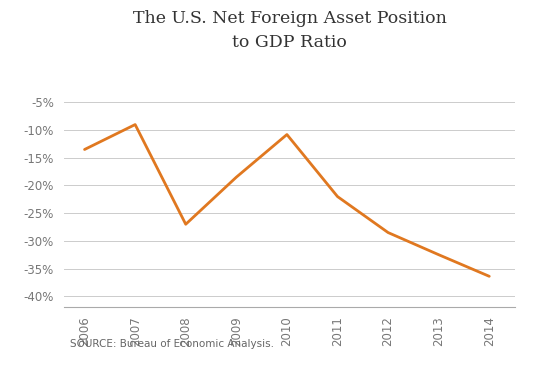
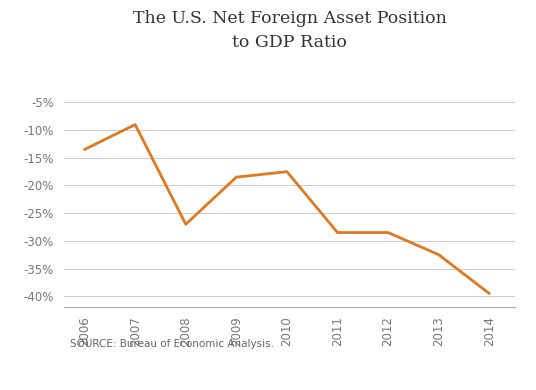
2010: -10.8% -> -17.5%
2011: -22.0% -> -28.5%
2014: -36.4% -> -39.5%
